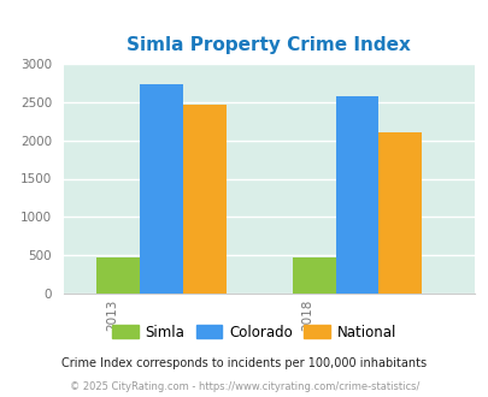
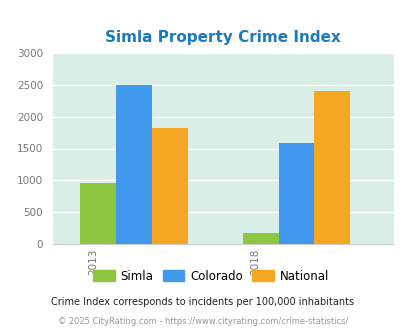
Simla/2013: 480 -> 960
Colorado/2013: 2720 -> 2500
National/2013: 2460 -> 1820
Simla/2018: 480 -> 180
Colorado/2018: 2580 -> 1580
National/2018: 2100 -> 2400
